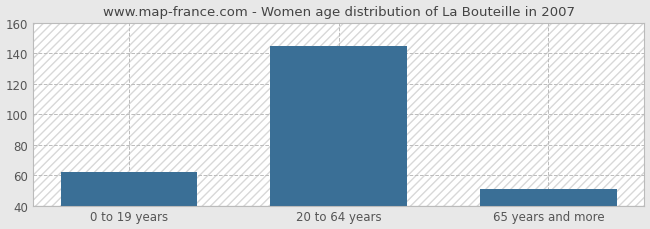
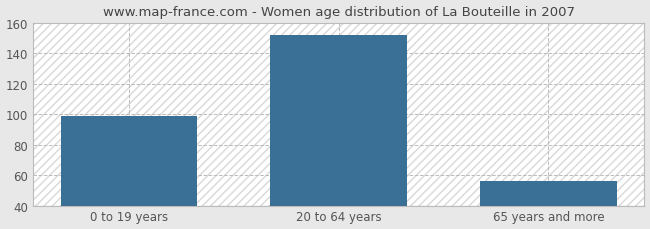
0 to 19 years: 62 -> 99
20 to 64 years: 145 -> 152
65 years and more: 51 -> 56
